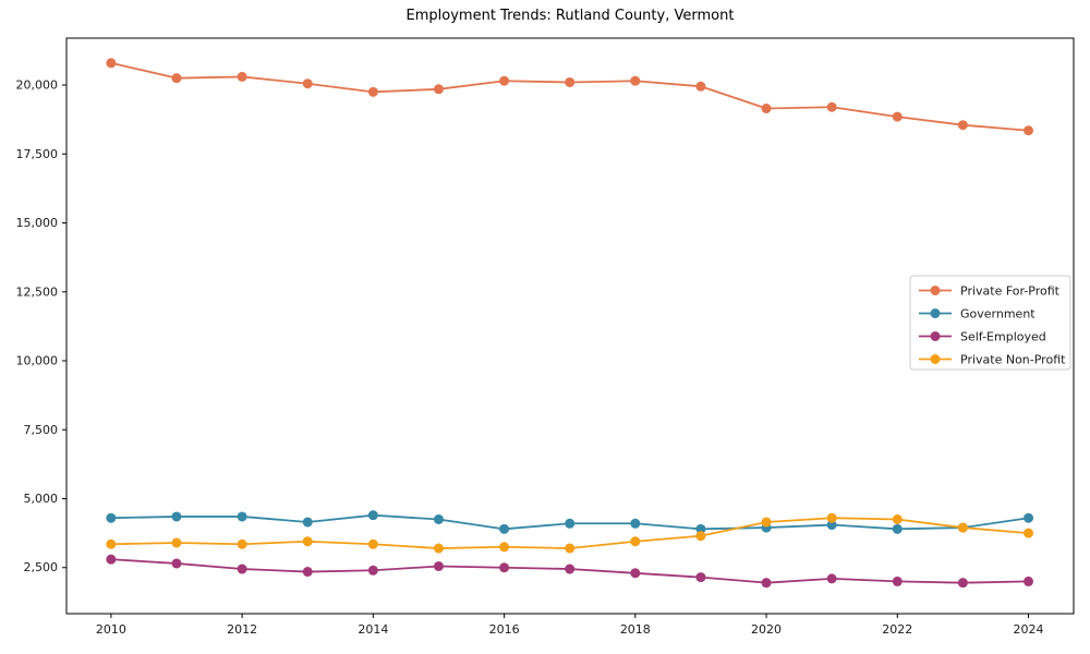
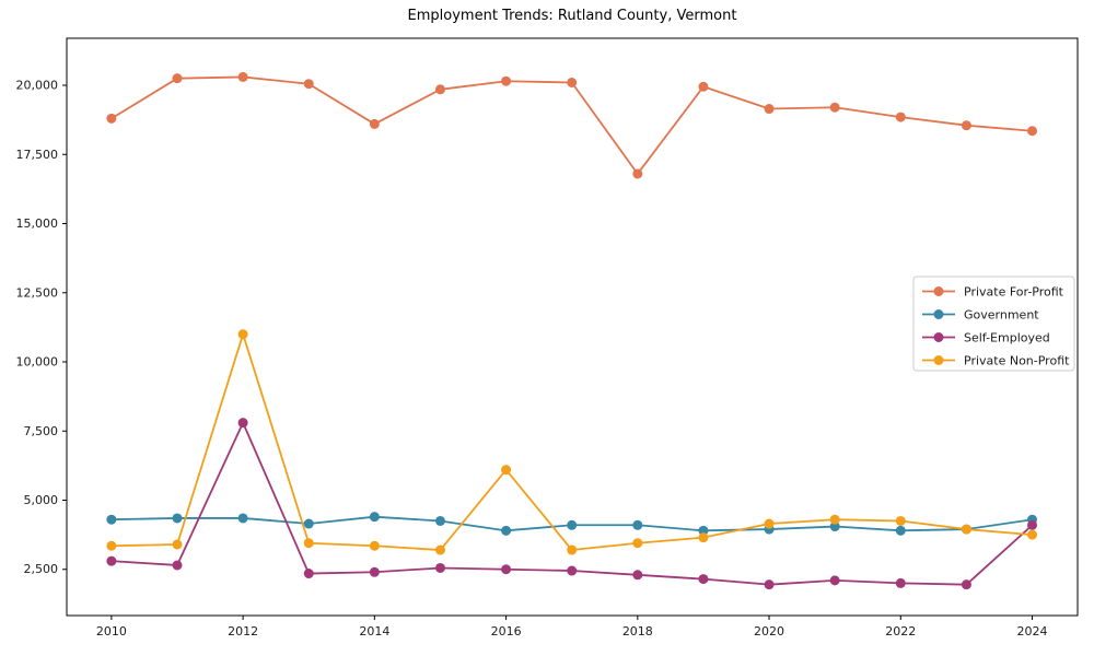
Private For-Profit/2010: 20800 -> 18800
Self-Employed/2012: 2400 -> 7800
Private Non-Profit/2012: 3400 -> 11000
Private For-Profit/2014: 19800 -> 18600
Private Non-Profit/2016: 3200 -> 6100
Private For-Profit/2018: 20200 -> 16800
Self-Employed/2024: 2000 -> 4100
